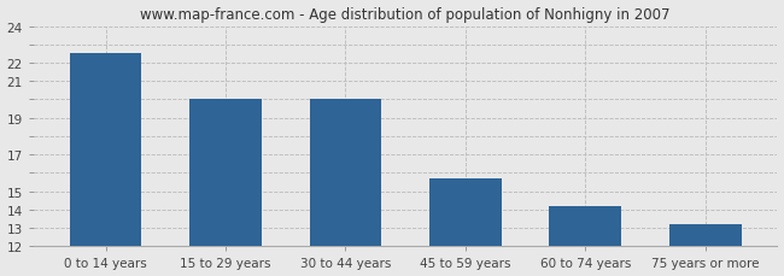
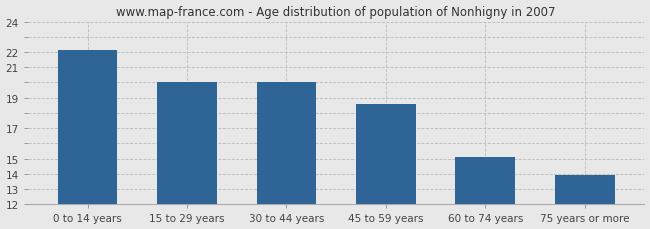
0 to 14 years: 22.5 -> 22.1
45 to 59 years: 15.7 -> 18.6
60 to 74 years: 14.2 -> 15.1
75 years or more: 13.2 -> 13.9
